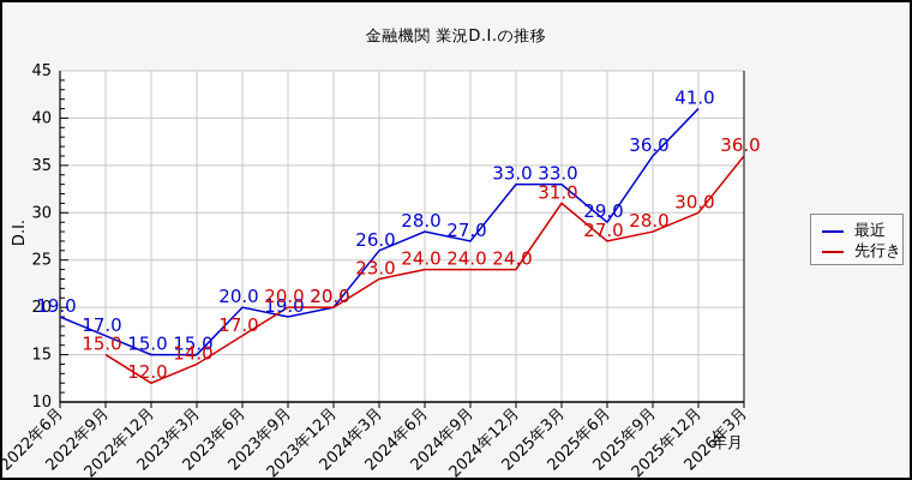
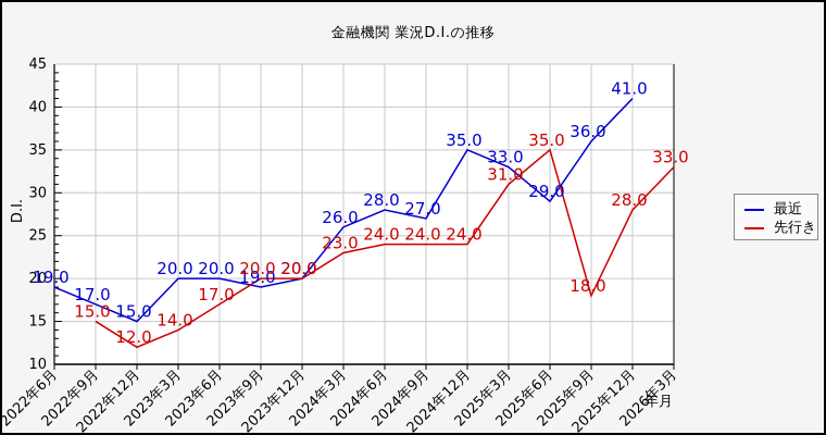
最近/2023年3月: 15.0 -> 20.0
最近/2024年12月: 33.0 -> 35.0
先行き/2025年6月: 27.0 -> 35.0
先行き/2025年9月: 28.0 -> 18.0
先行き/2025年12月: 30.0 -> 28.0
先行き/2026年3月: 36.0 -> 33.0
